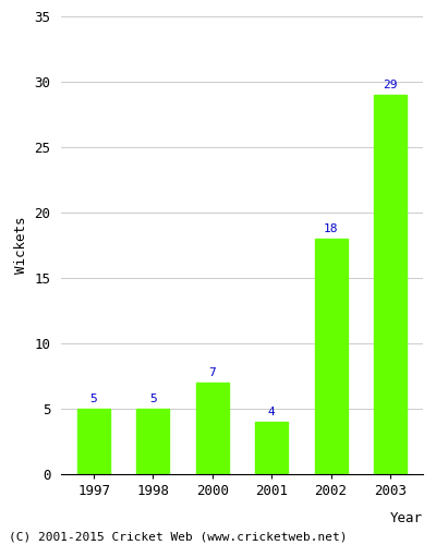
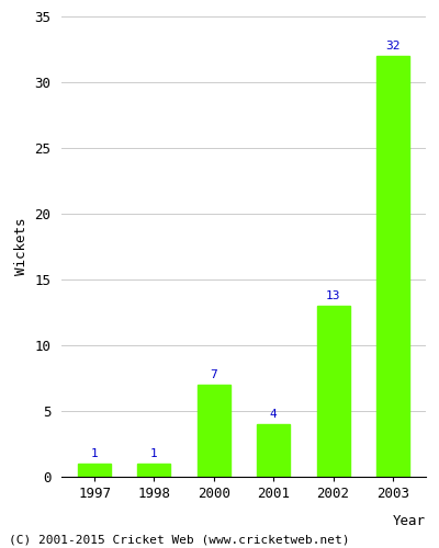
1997: 5 -> 1
1998: 5 -> 1
2002: 18 -> 13
2003: 29 -> 32
